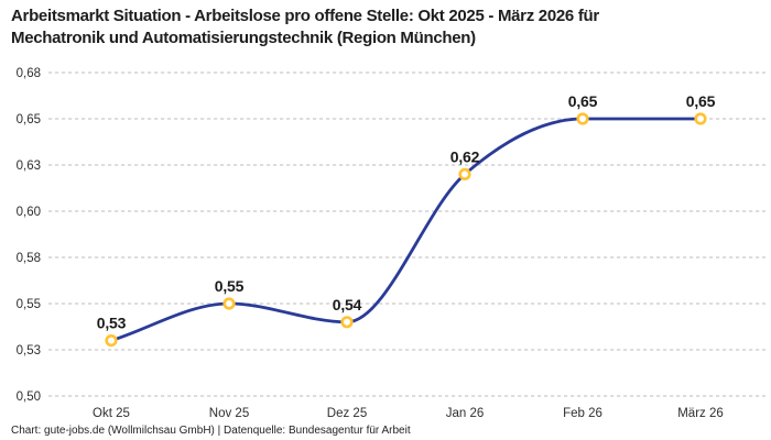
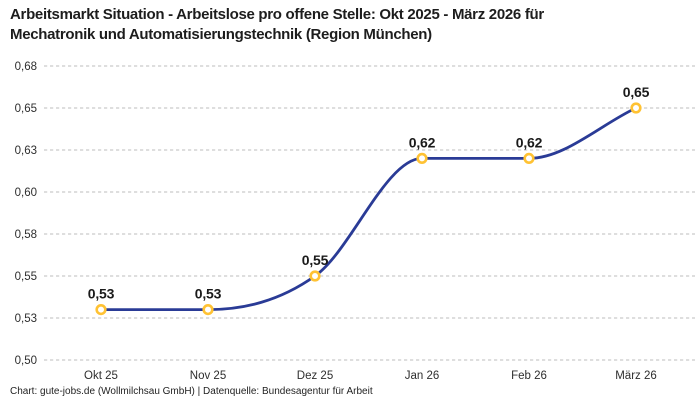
Nov 25: 0,55 -> 0,53
Dez 25: 0,54 -> 0,55
Feb 26: 0,65 -> 0,62
